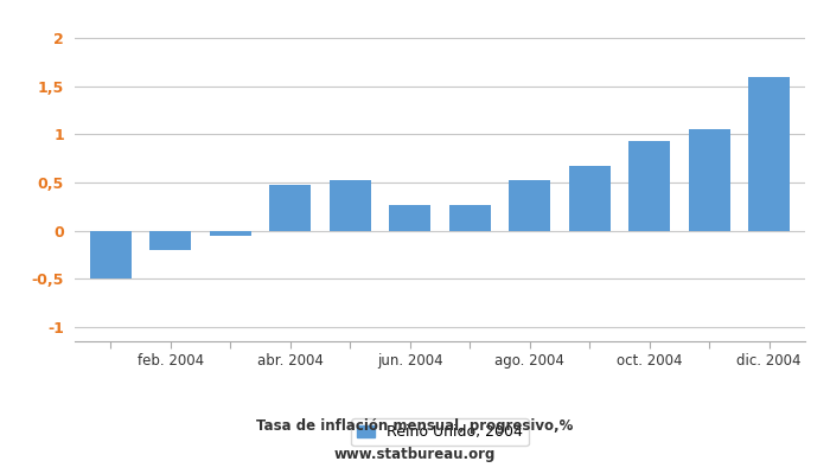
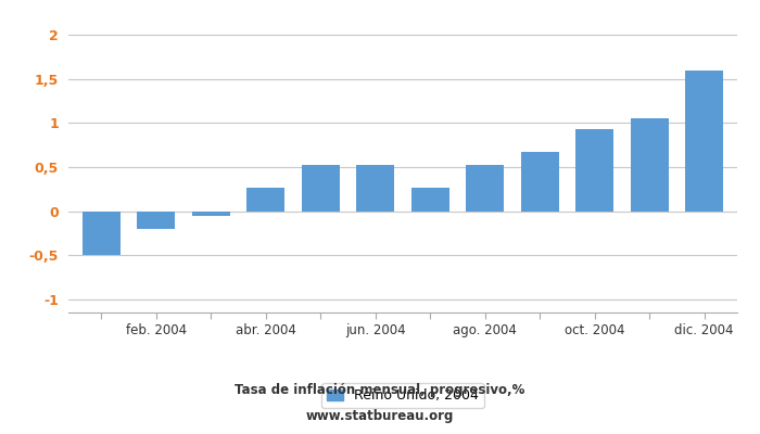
abr. 2004: 0,48 -> 0,27
jun. 2004: 0,26 -> 0,53
